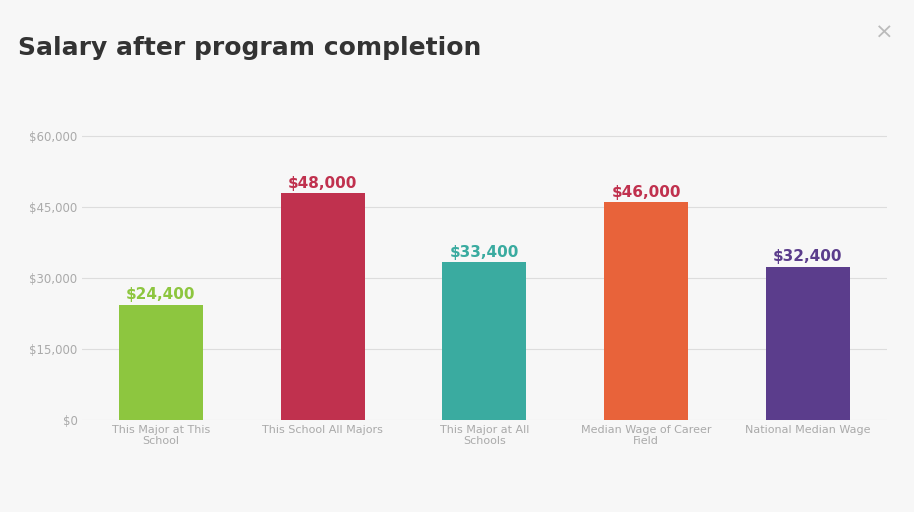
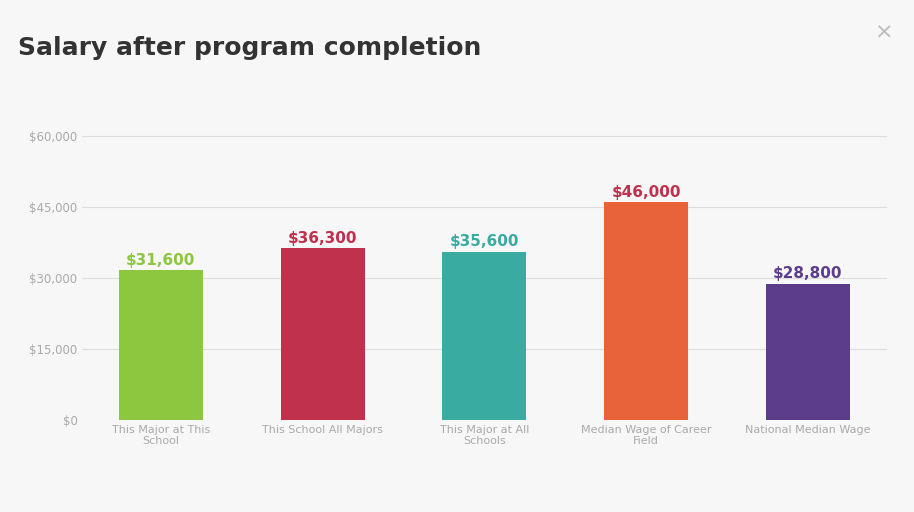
This Major at This School: $24,400 -> $31,600
This School All Majors: $48,000 -> $36,300
This Major at All Schools: $33,400 -> $35,600
National Median Wage: $32,400 -> $28,800
